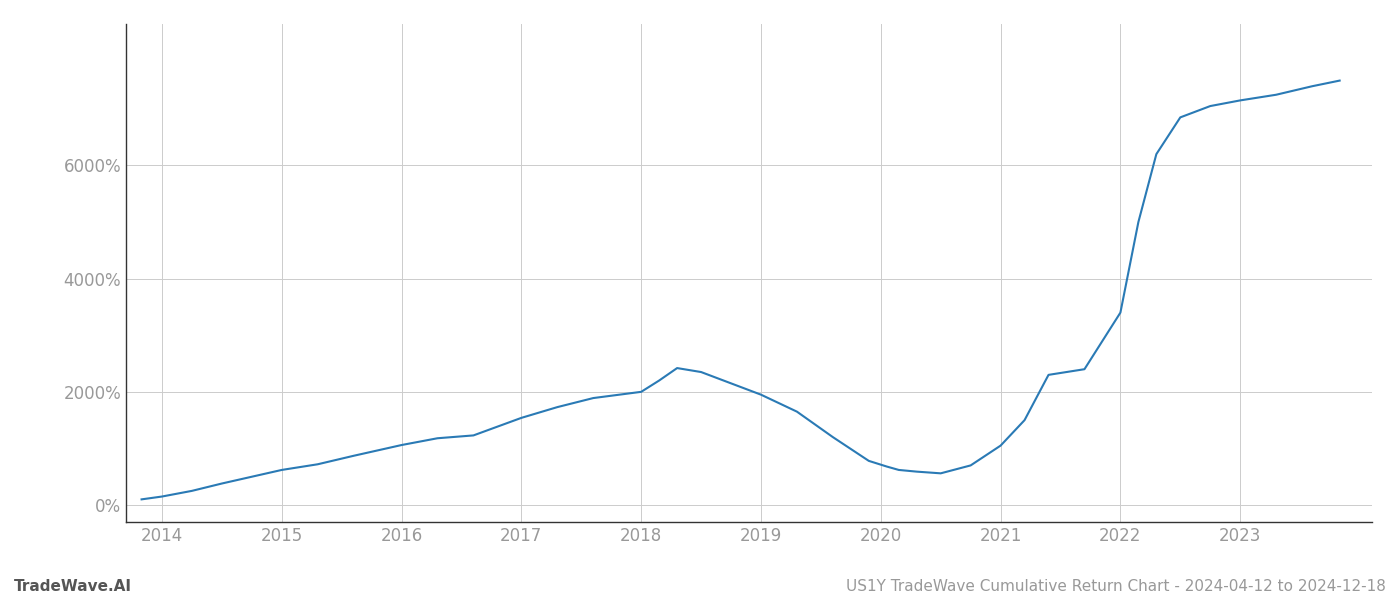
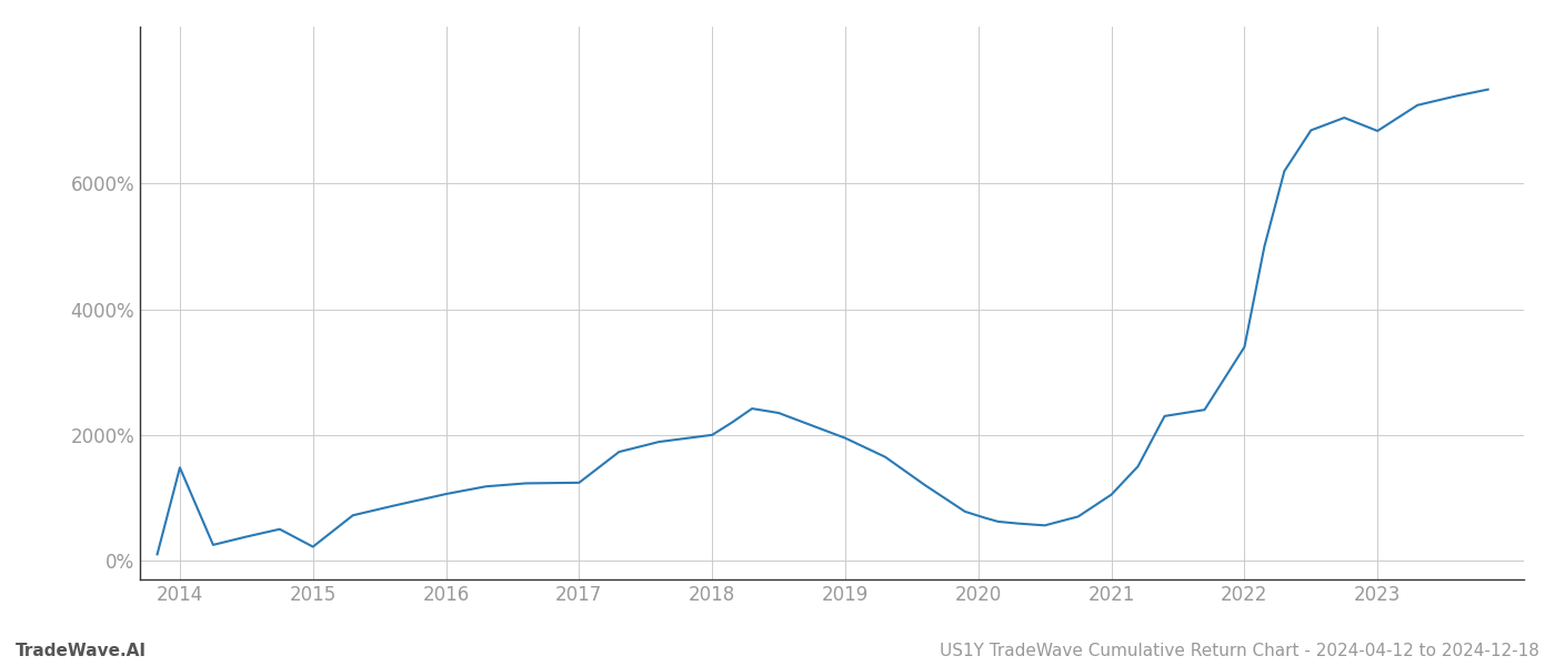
2014: 150% -> 1480%
2015: 620% -> 220%
2017: 1540% -> 1240%
2023: 7150% -> 6840%
